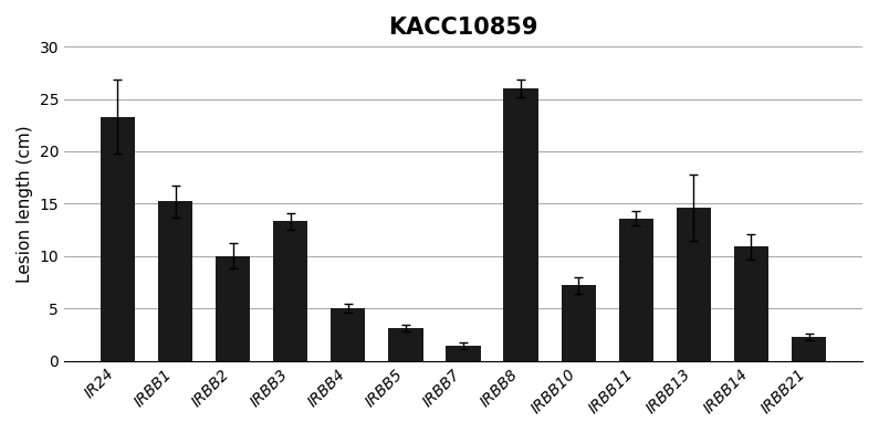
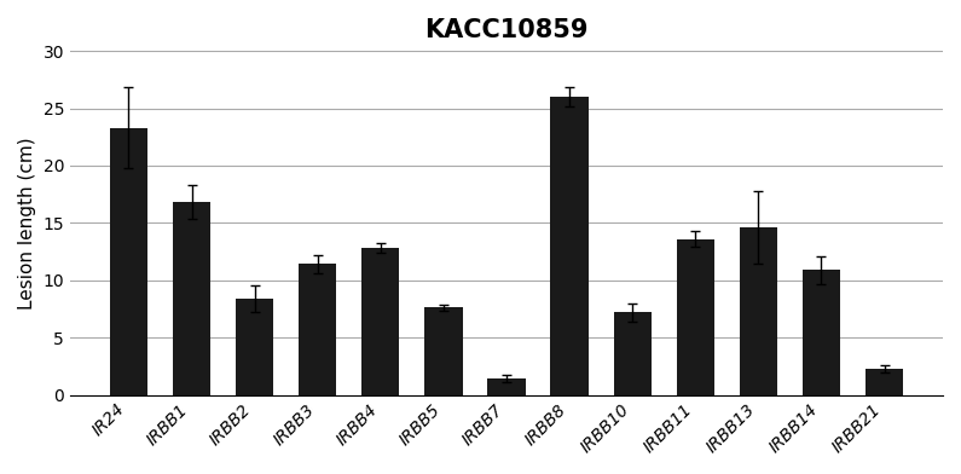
IRBB1: 15.2 -> 16.8
IRBB2: 10.0 -> 8.4
IRBB3: 13.3 -> 11.4
IRBB4: 5.0 -> 12.8
IRBB5: 3.1 -> 7.6
